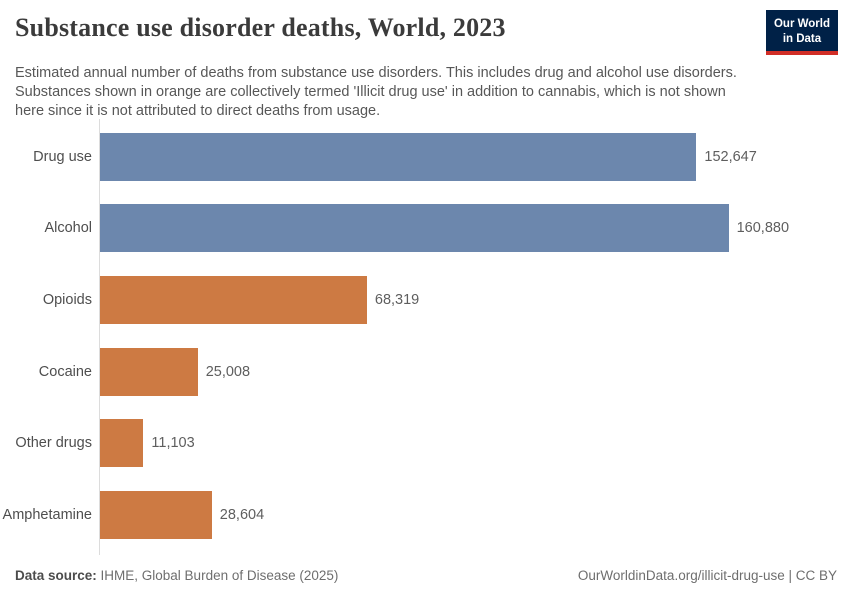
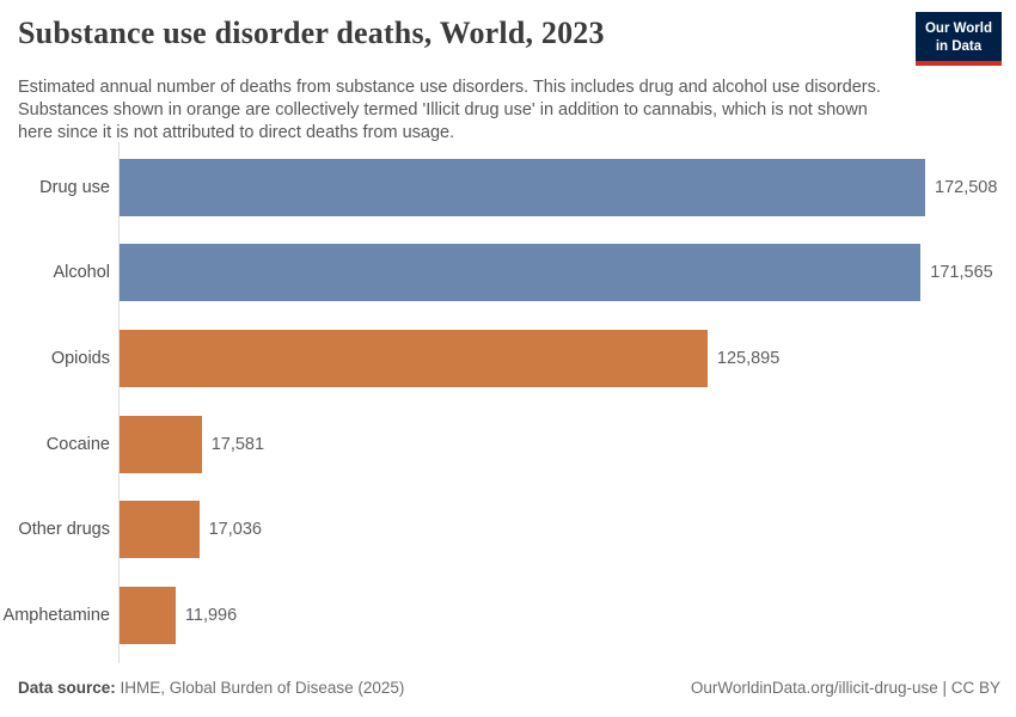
Drug use: 152,647 -> 172,508
Alcohol: 160,880 -> 171,565
Opioids: 68,319 -> 125,895
Cocaine: 25,008 -> 17,581
Other drugs: 11,103 -> 17,036
Amphetamine: 28,604 -> 11,996
